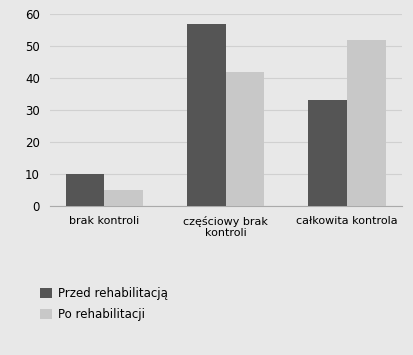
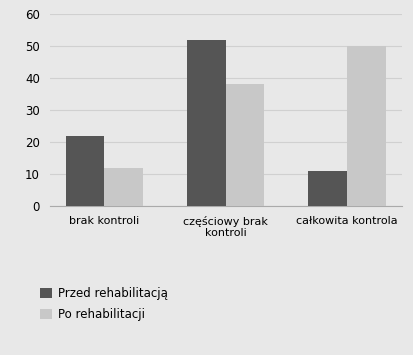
Przed rehabilitacją/brak kontroli: 10 -> 22
Po rehabilitacji/brak kontroli: 5 -> 12
Przed rehabilitacją/częściowy brak kontroli: 57 -> 52
Po rehabilitacji/częściowy brak kontroli: 42 -> 38
Przed rehabilitacją/całkowita kontrola: 33 -> 11
Po rehabilitacji/całkowita kontrola: 52 -> 50
